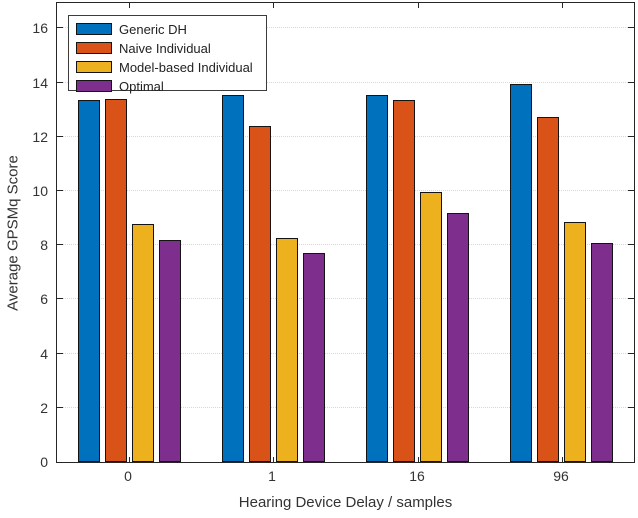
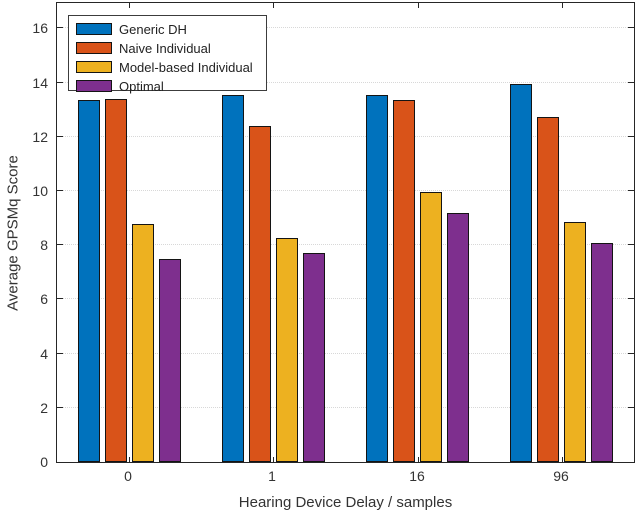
Optimal/0: 8.2 -> 7.5
